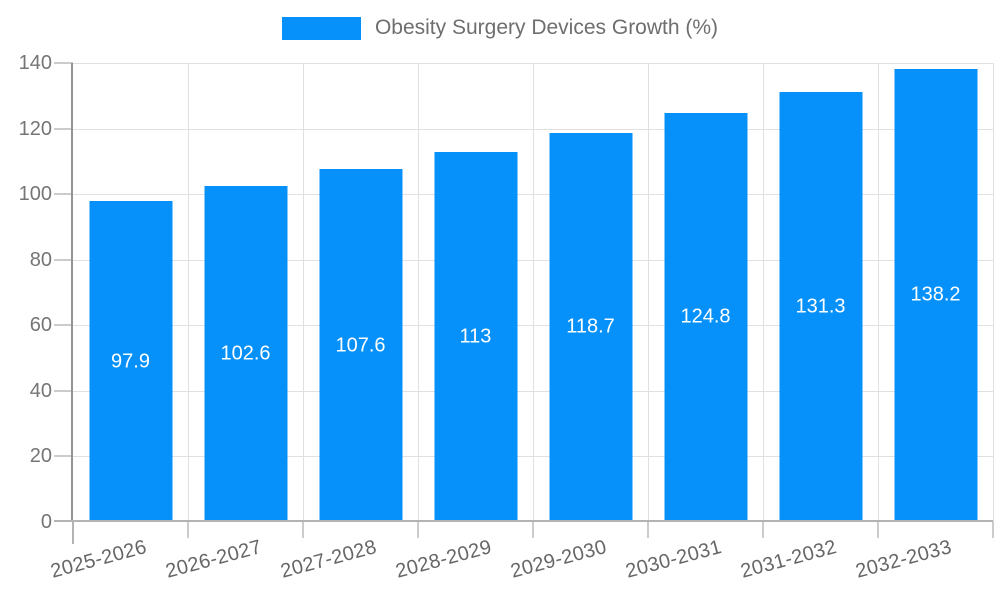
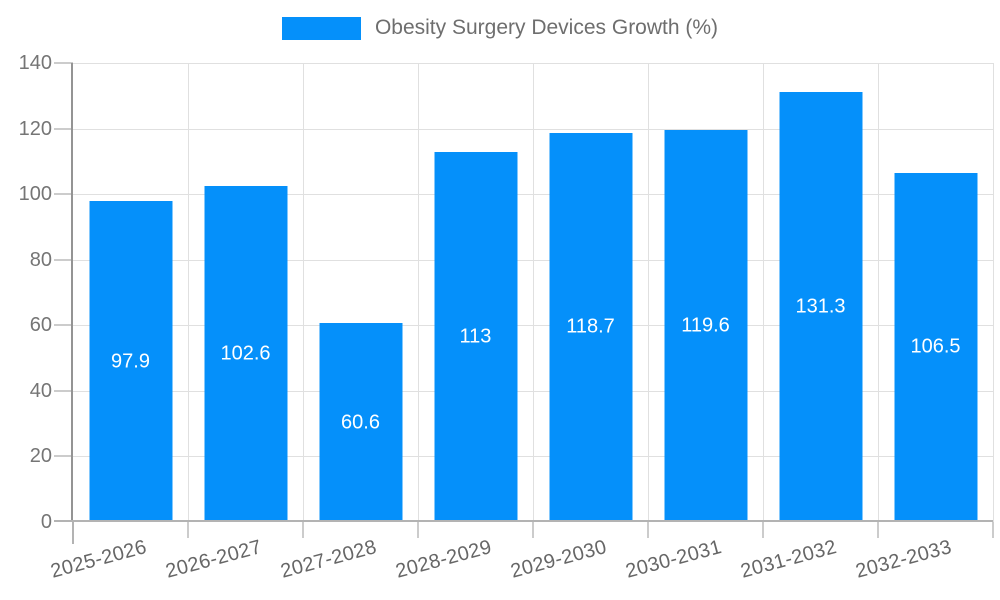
2027-2028: 107.6 -> 60.6
2030-2031: 124.8 -> 119.6
2032-2033: 138.2 -> 106.5
